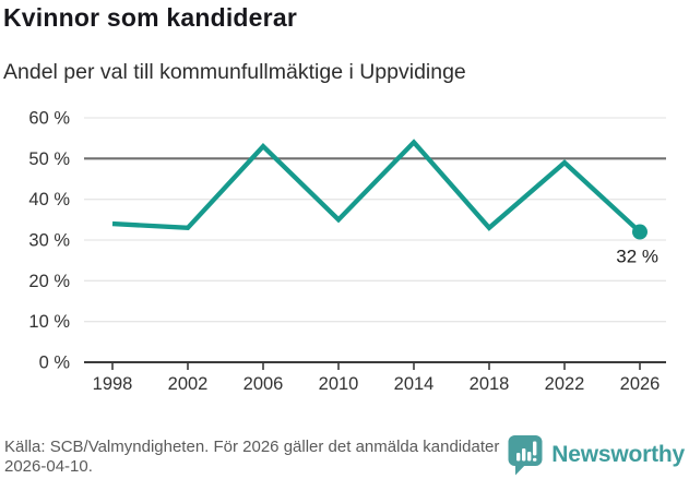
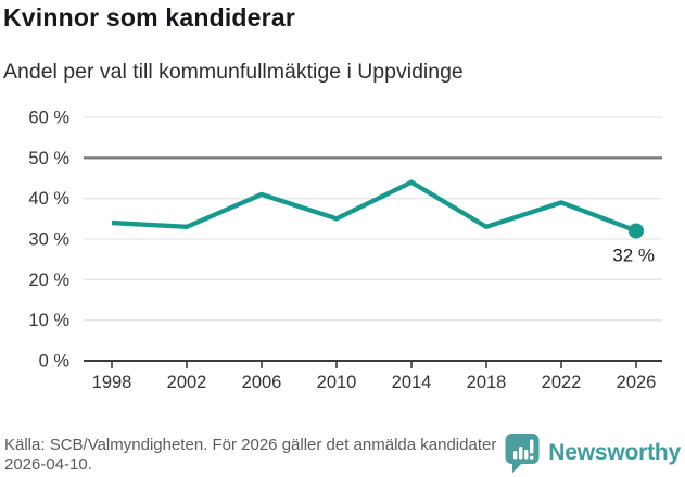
2006: 53% -> 41%
2014: 54% -> 44%
2022: 49% -> 39%
